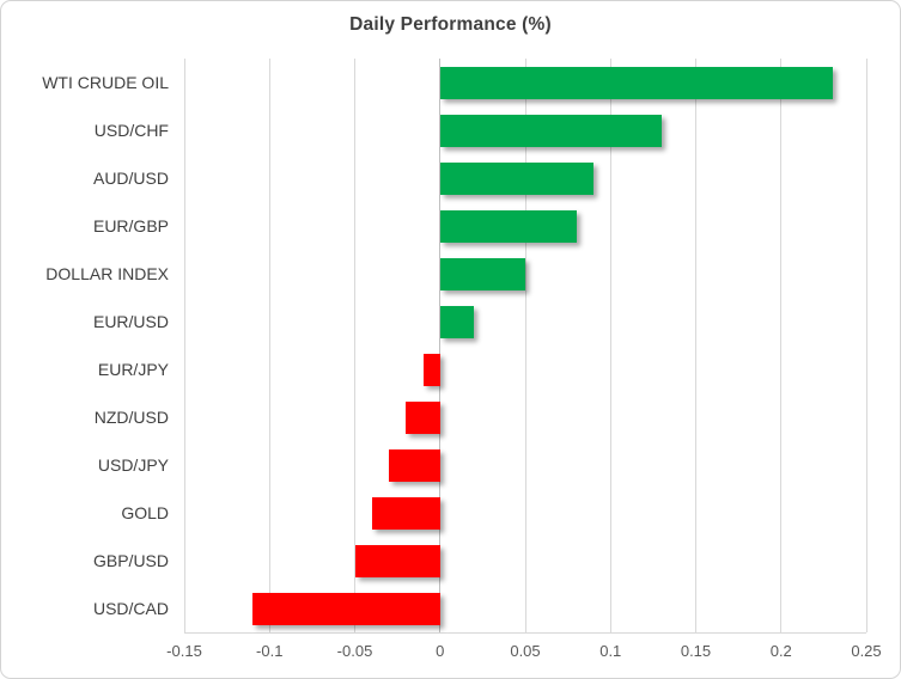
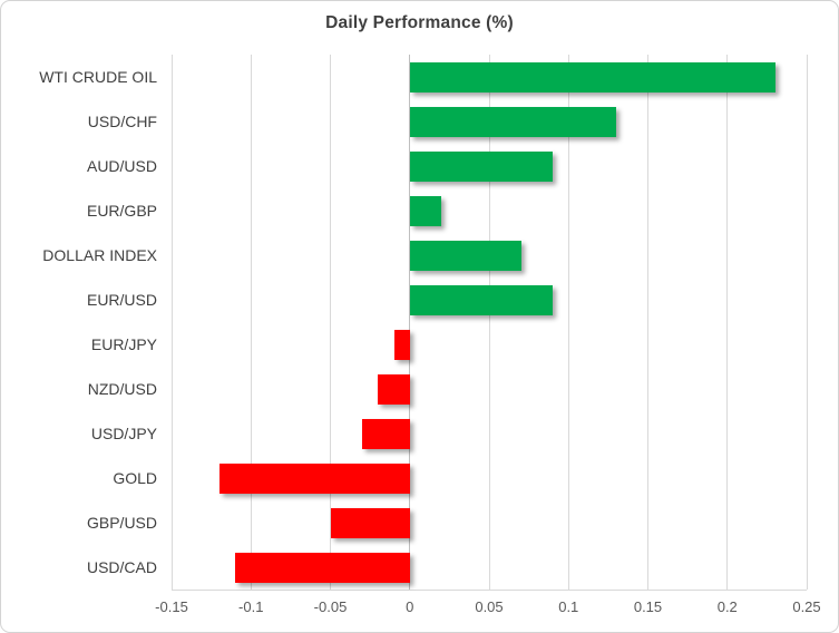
EUR/GBP: 0.08 -> 0.02
DOLLAR INDEX: 0.05 -> 0.07
EUR/USD: 0.02 -> 0.09
GOLD: -0.04 -> -0.12
